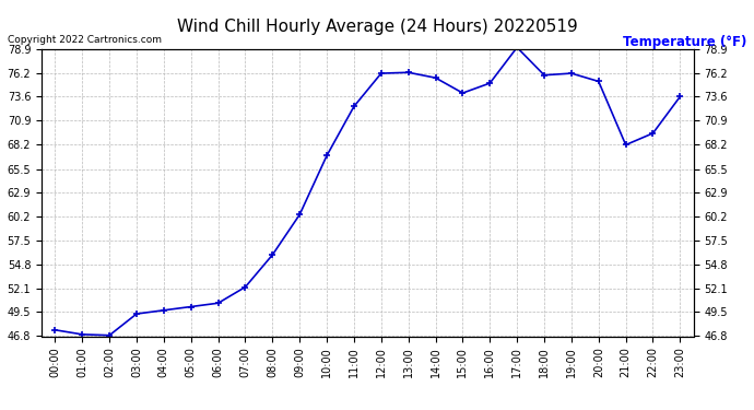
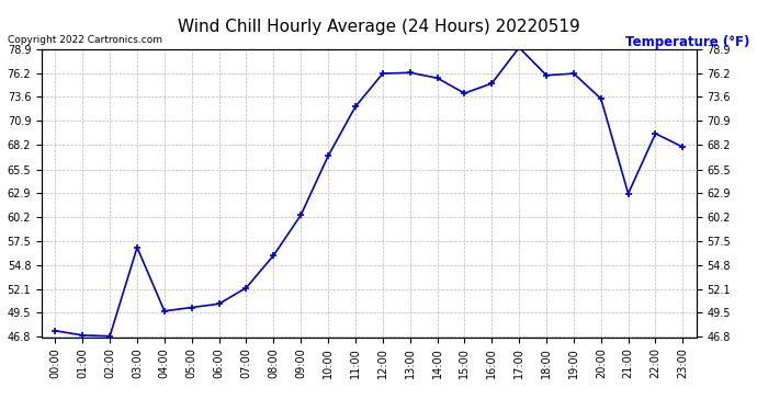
03:00: 49.3 -> 56.8
20:00: 75.3 -> 73.4
21:00: 68.2 -> 62.8
23:00: 73.6 -> 68.0
